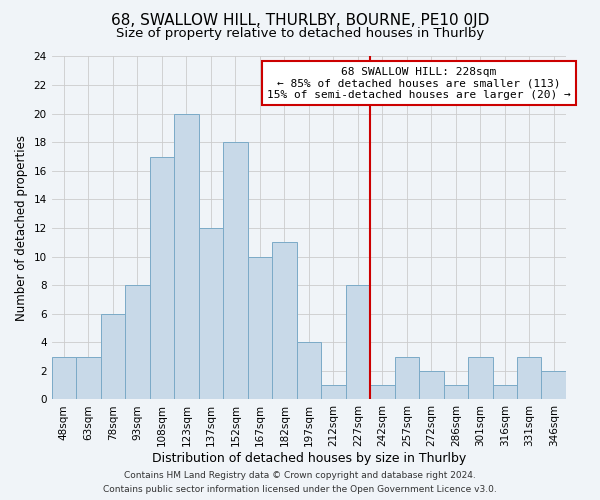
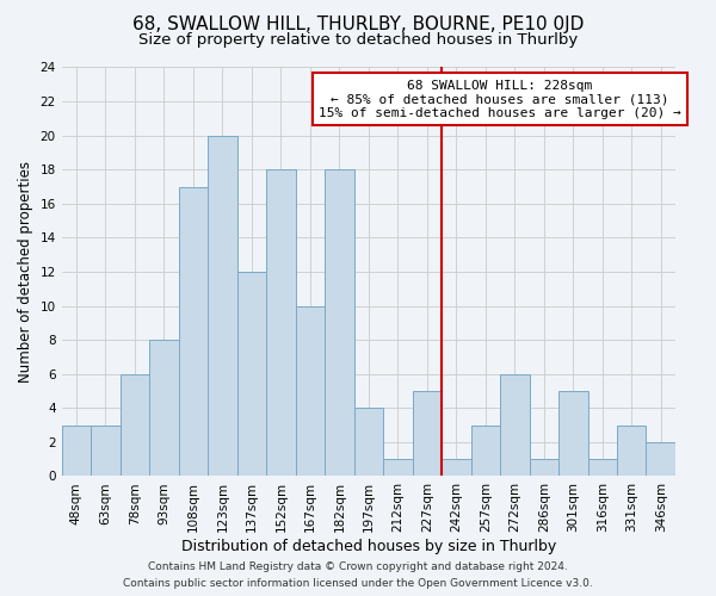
182sqm: 11 -> 18
227sqm: 8 -> 5
272sqm: 2 -> 6
301sqm: 3 -> 5
